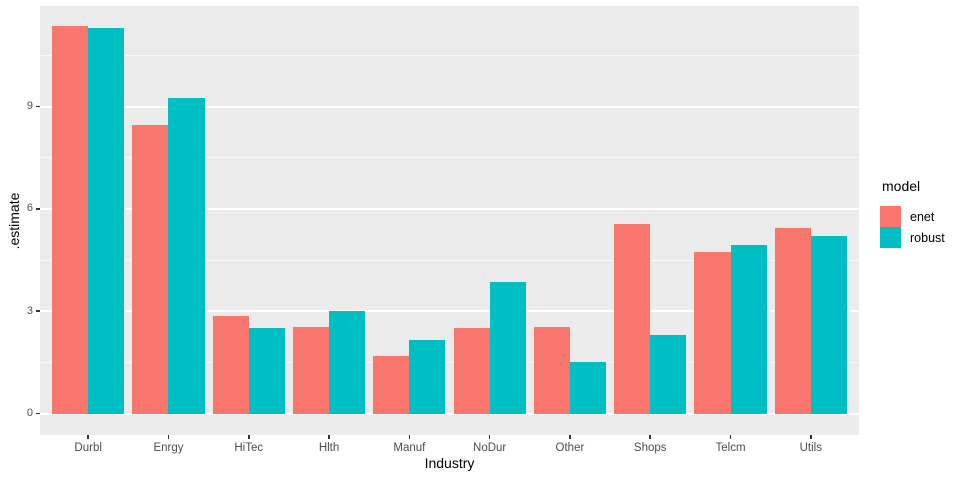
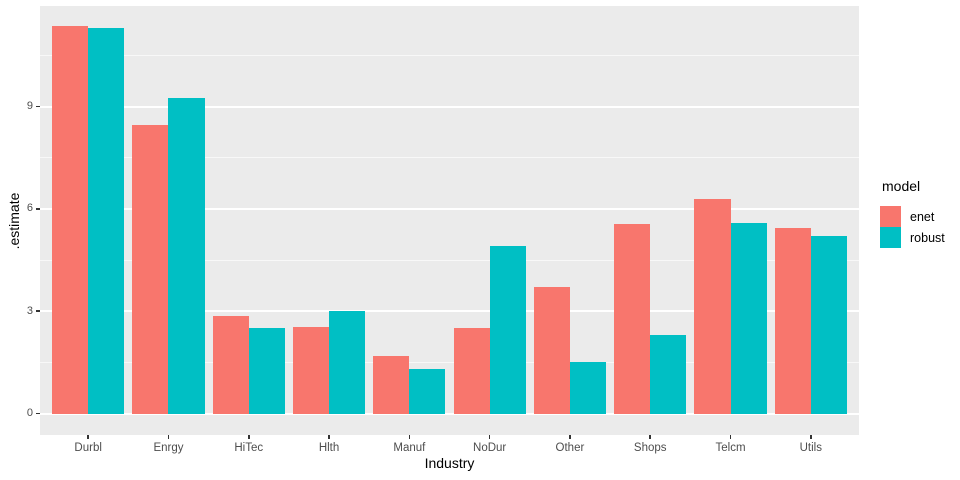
robust/Manuf: 2.1 -> 1.3
robust/NoDur: 3.9 -> 4.9
enet/Other: 2.5 -> 3.7
enet/Telcm: 4.8 -> 6.3
robust/Telcm: 5.0 -> 5.6
